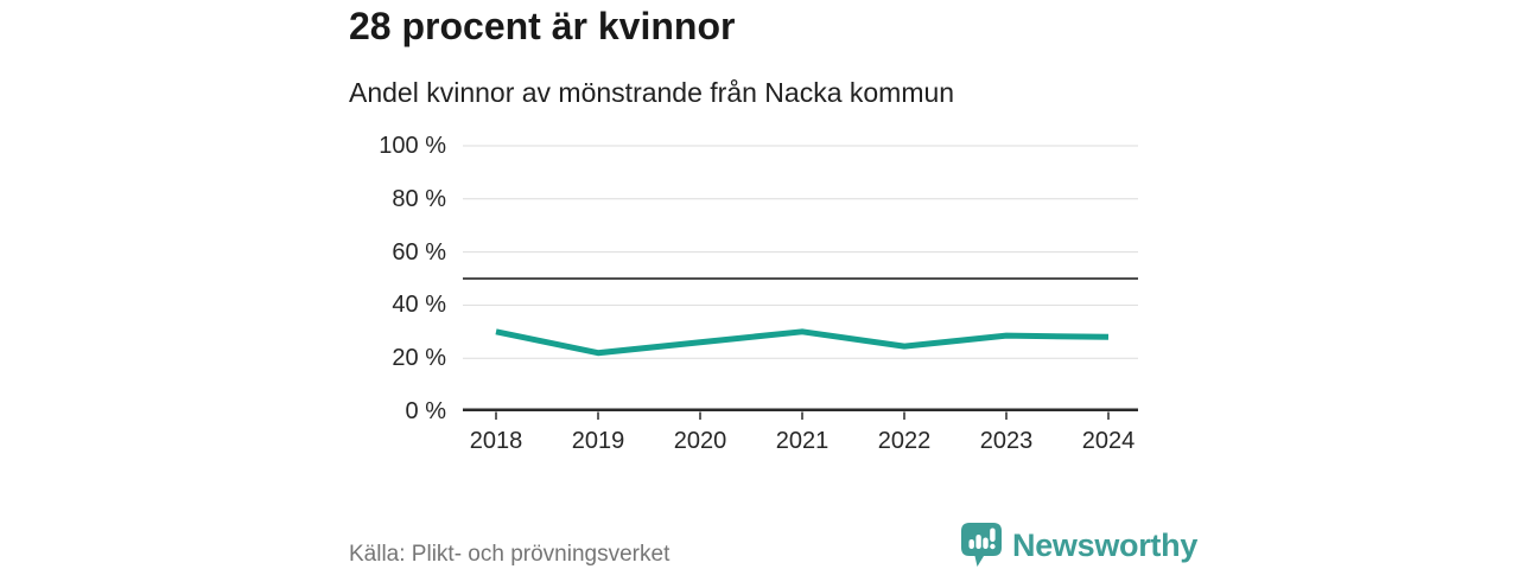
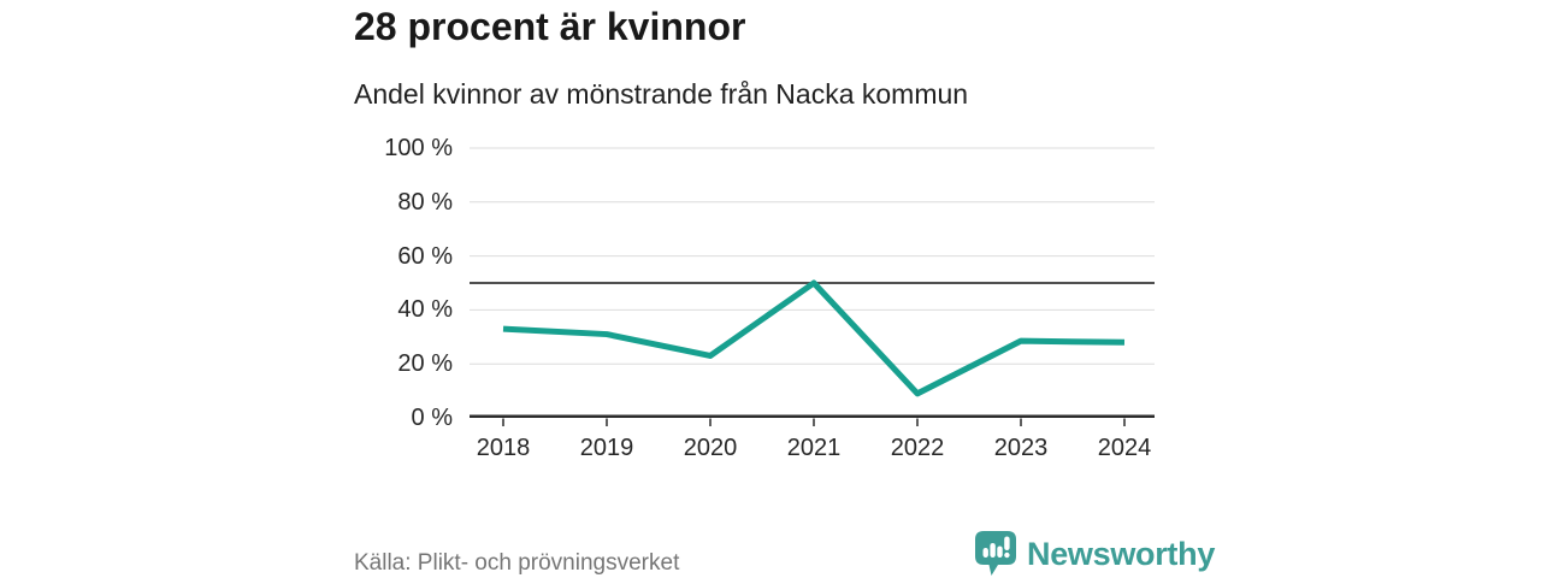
2018: 30% -> 33%
2019: 22% -> 31%
2020: 26% -> 23%
2021: 30% -> 50%
2022: 24% -> 9%
